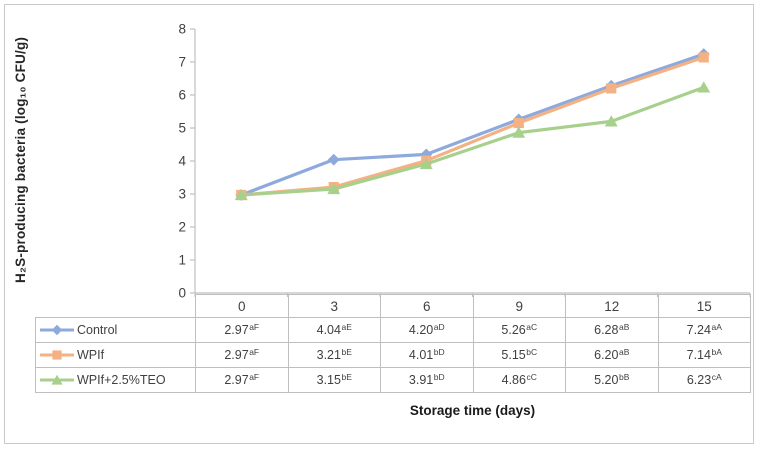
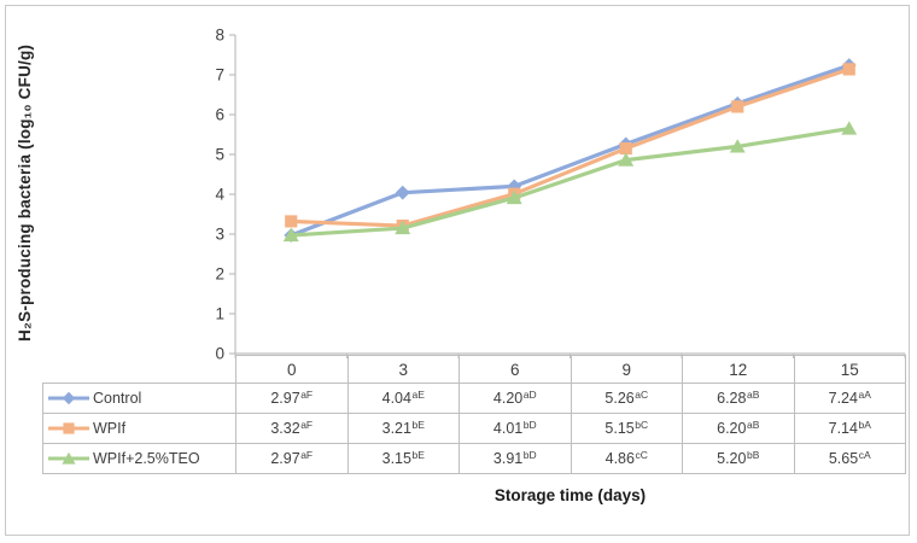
WPIf/0: 2.97 -> 3.32
WPIf+2.5%TEO/15: 6.23 -> 5.65
